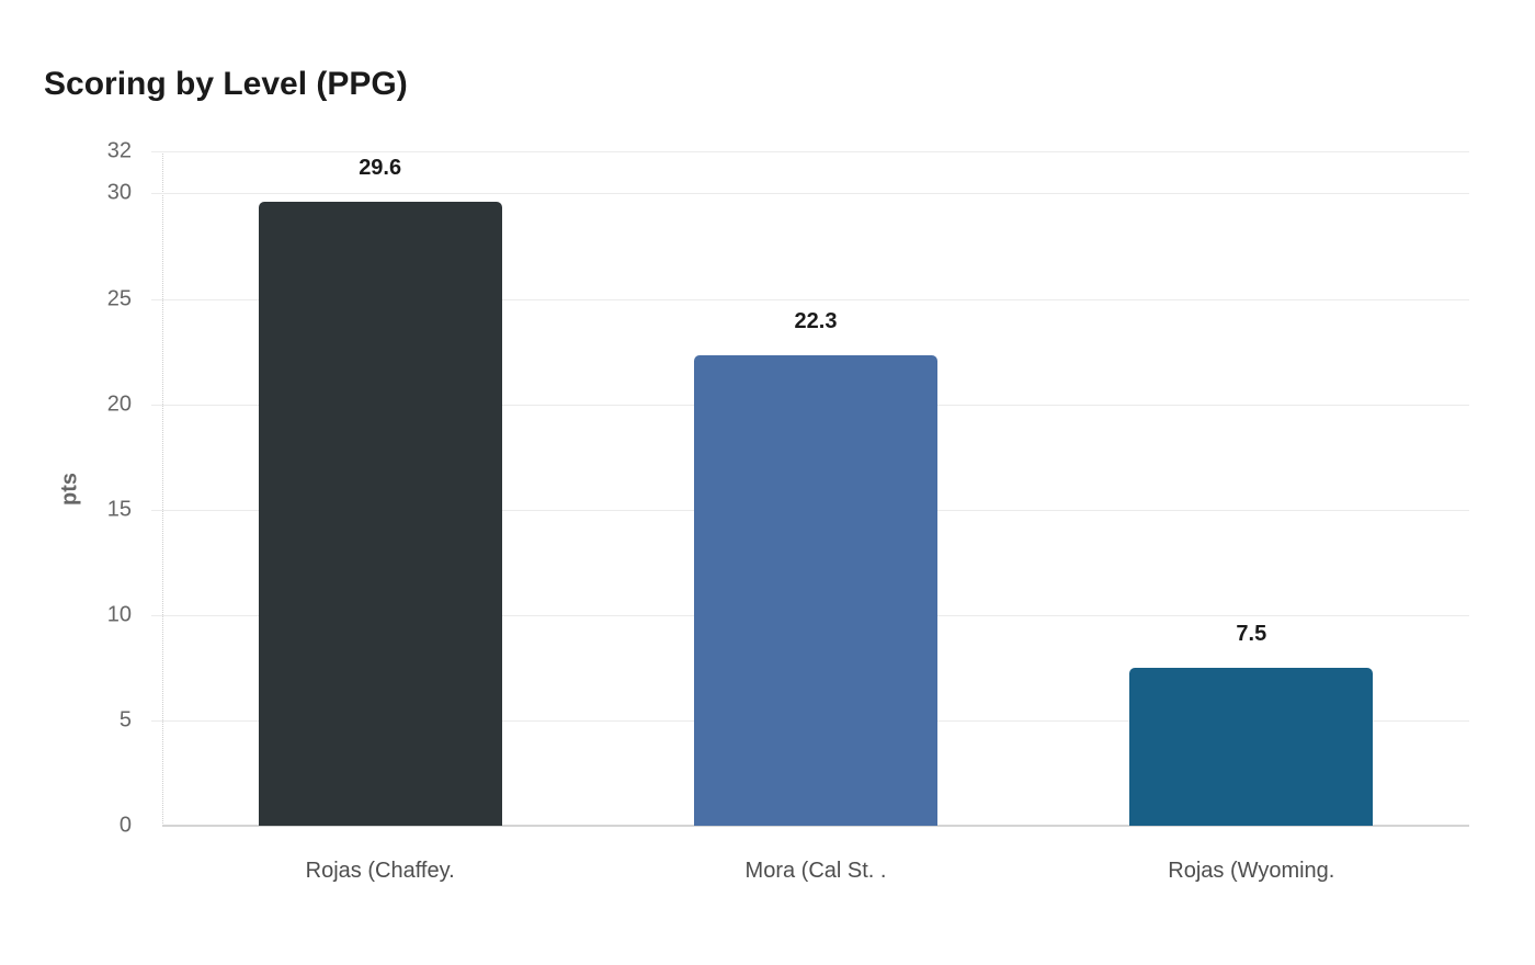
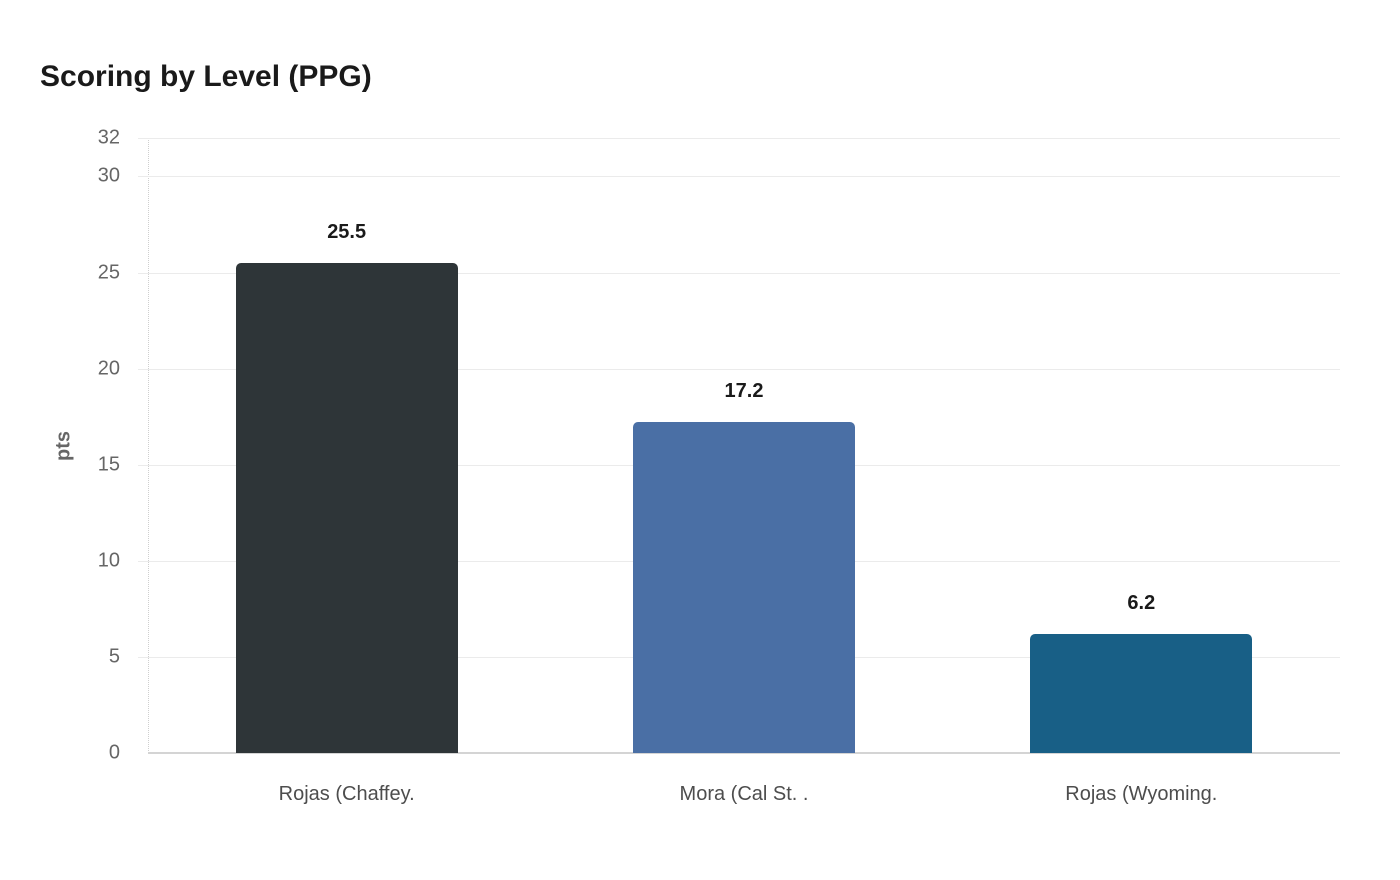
Rojas (Chaffey.: 29.6 -> 25.5
Mora (Cal St. .: 22.3 -> 17.2
Rojas (Wyoming.: 7.5 -> 6.2
